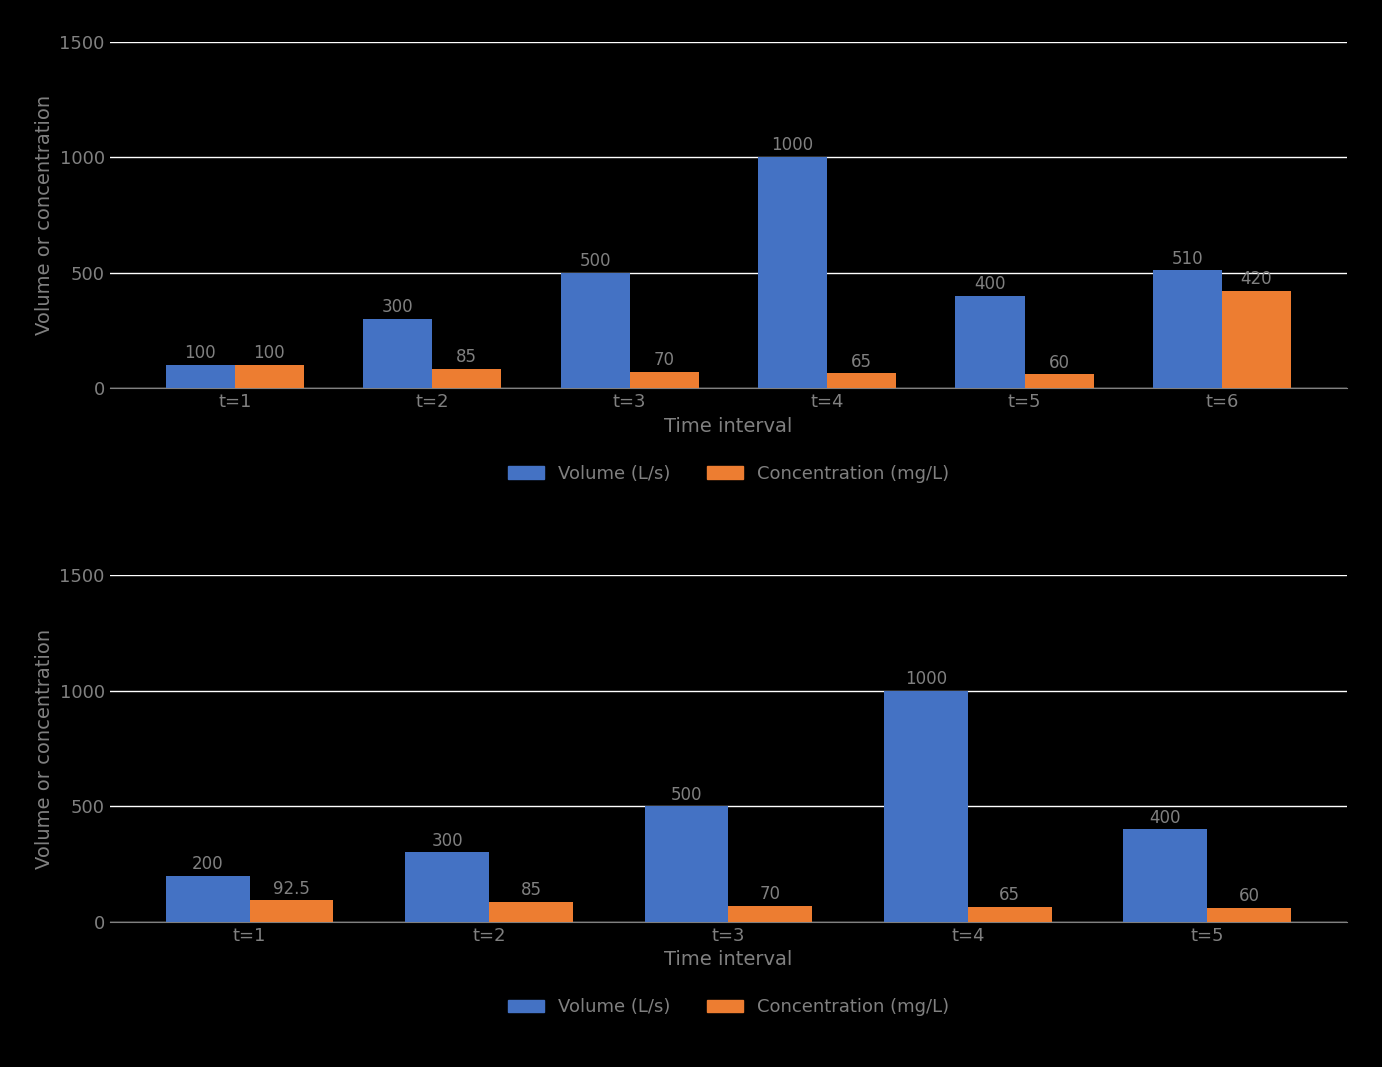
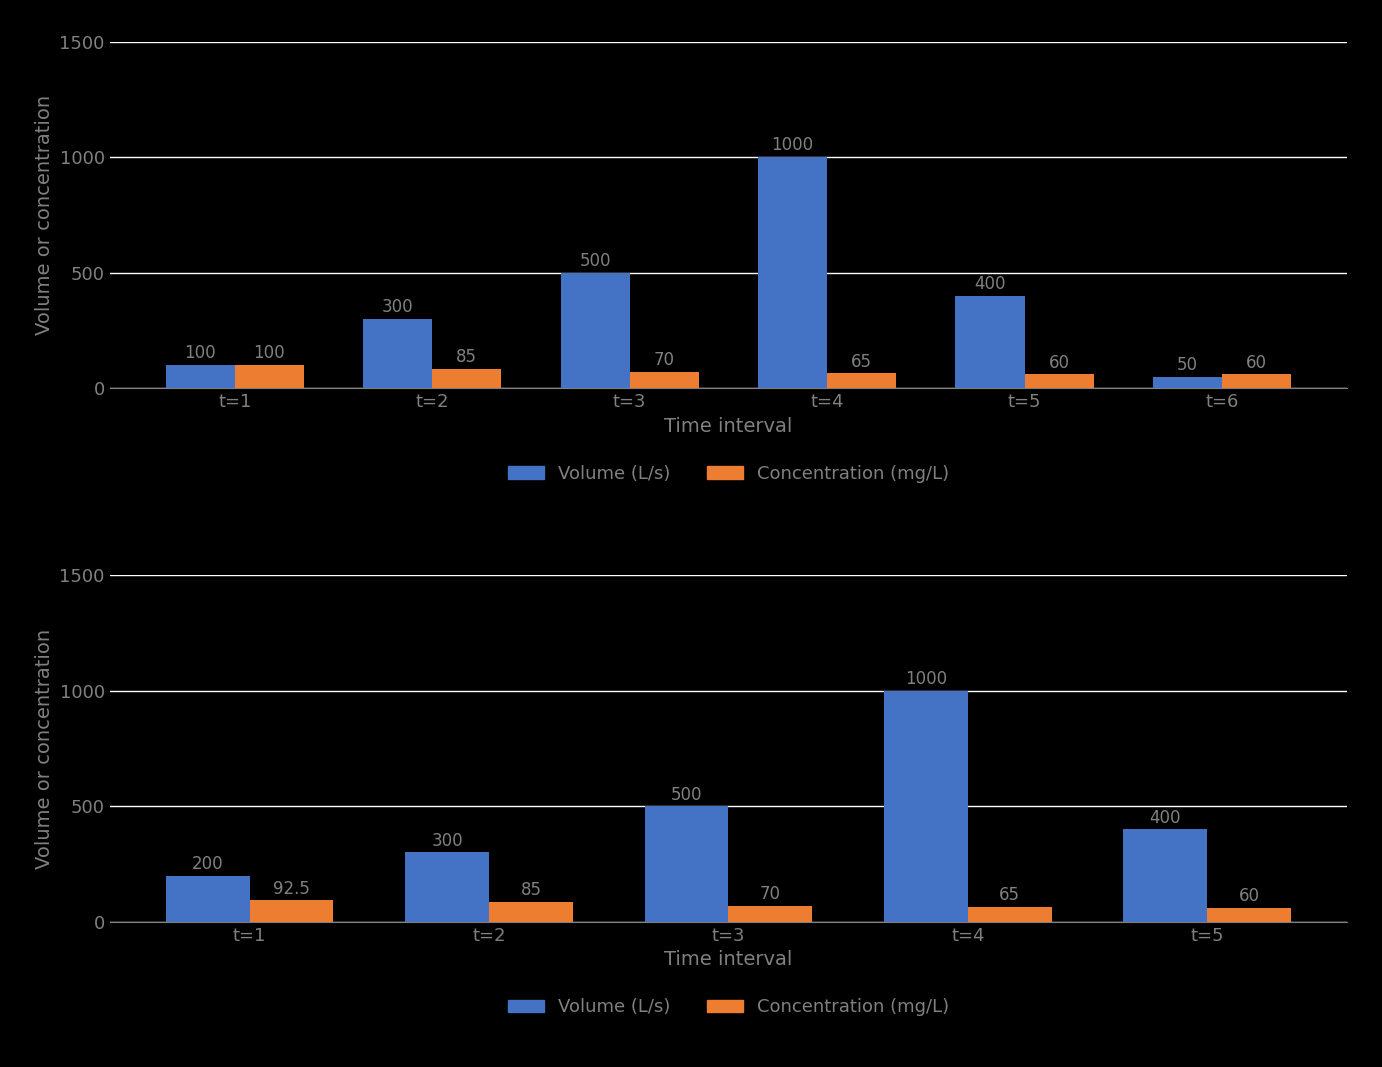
Volume (L/s)/t=6: 510 -> 50
Concentration (mg/L)/t=6: 420 -> 60
